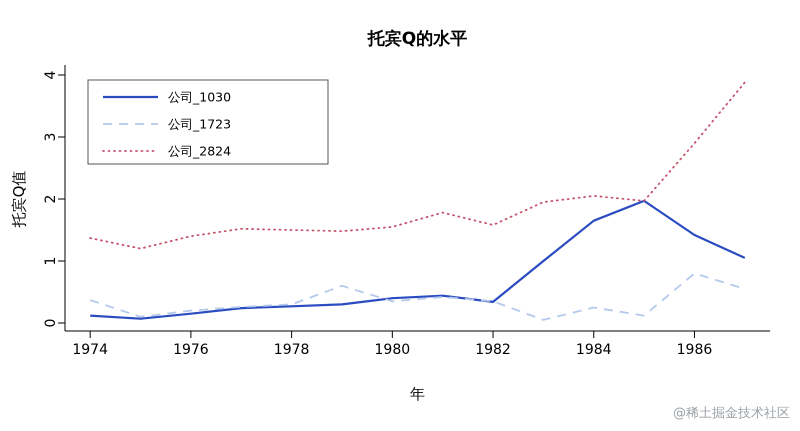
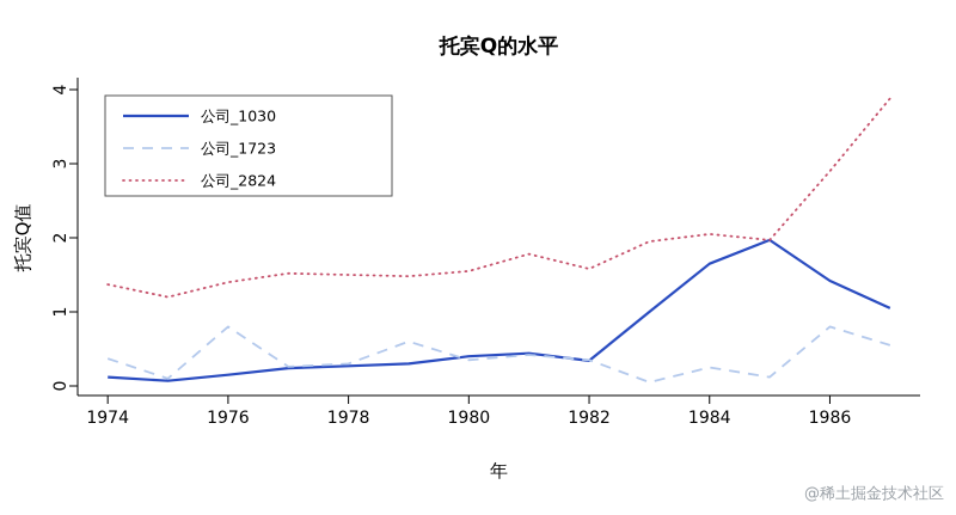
公司_1723/1976: 0.2 -> 0.8
